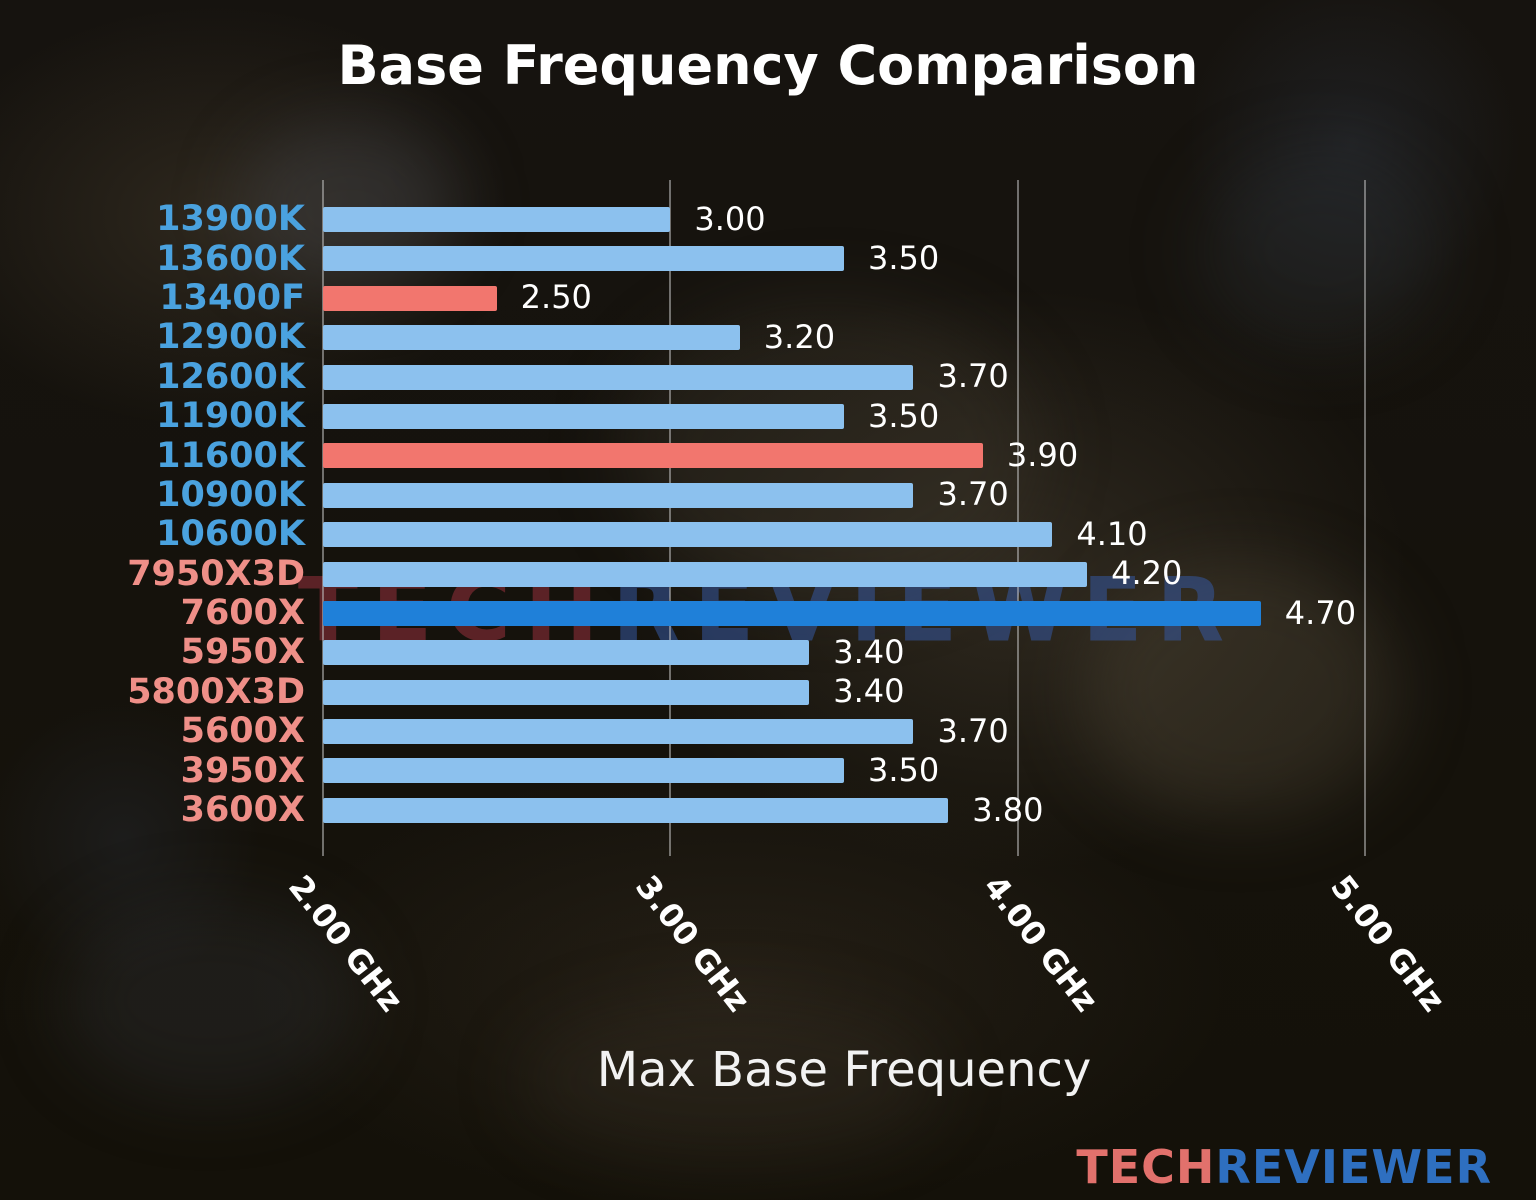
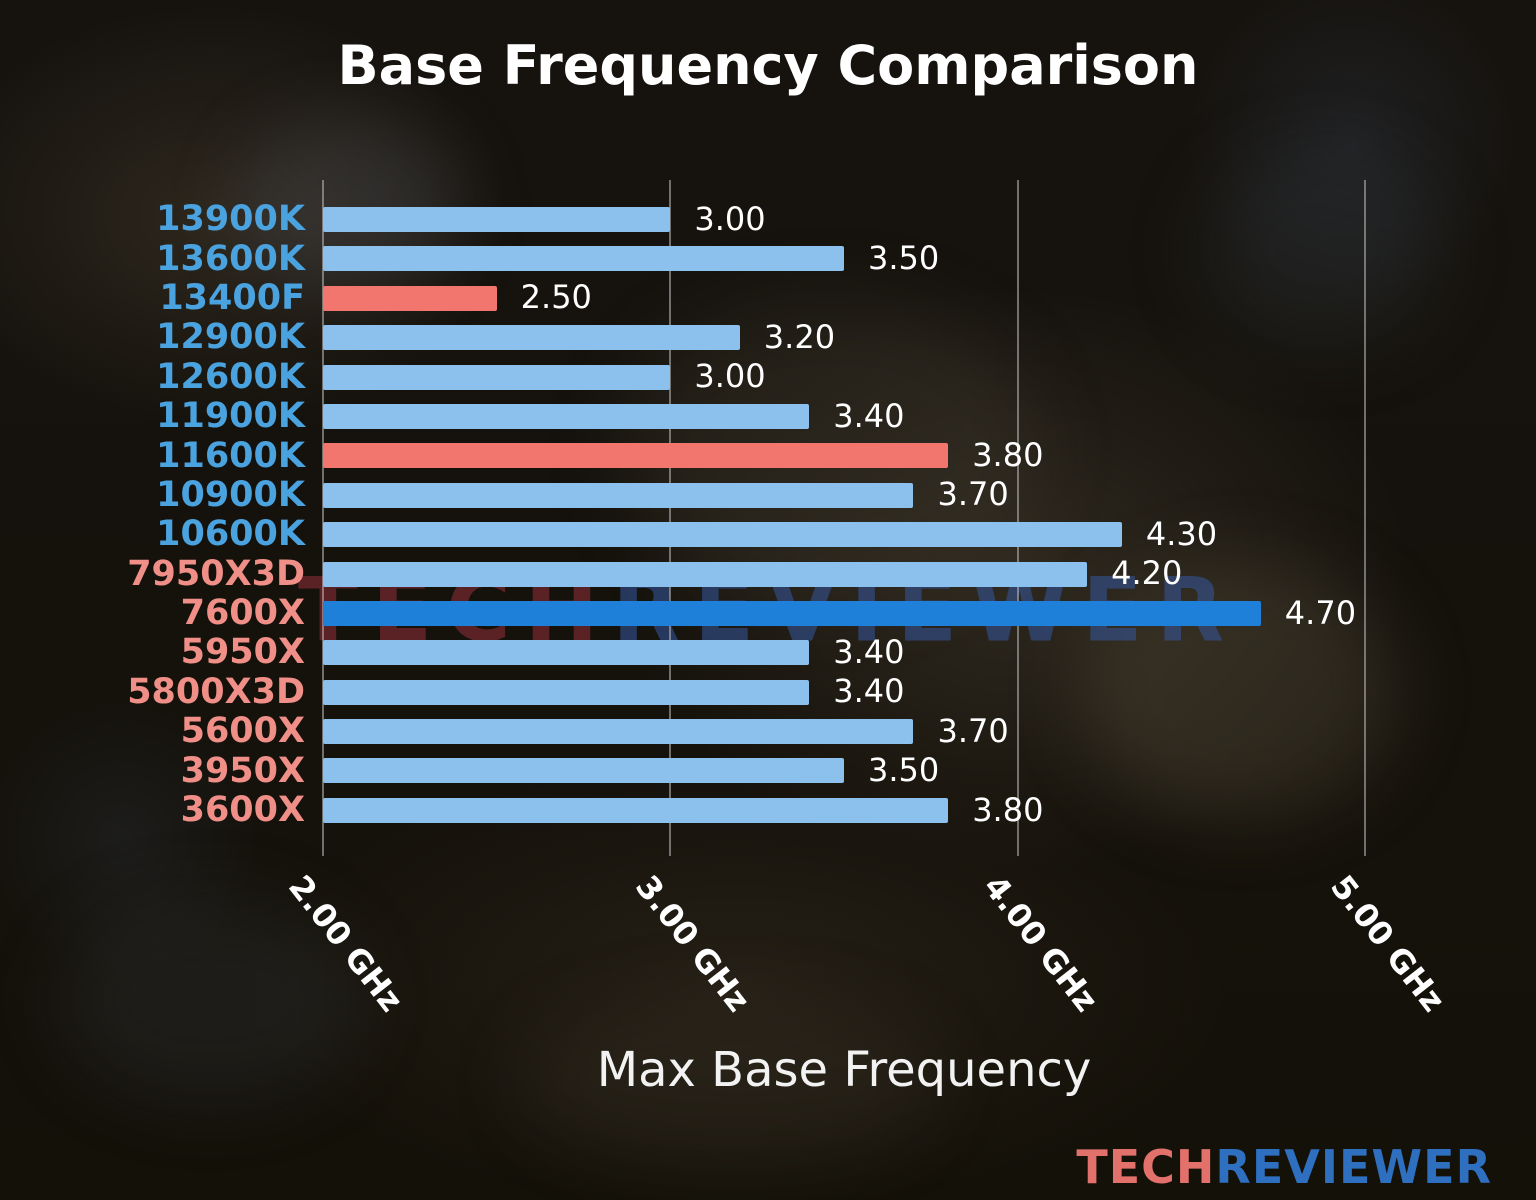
12600K: 3.70 -> 3.00
11900K: 3.50 -> 3.40
11600K: 3.90 -> 3.80
10600K: 4.10 -> 4.30
